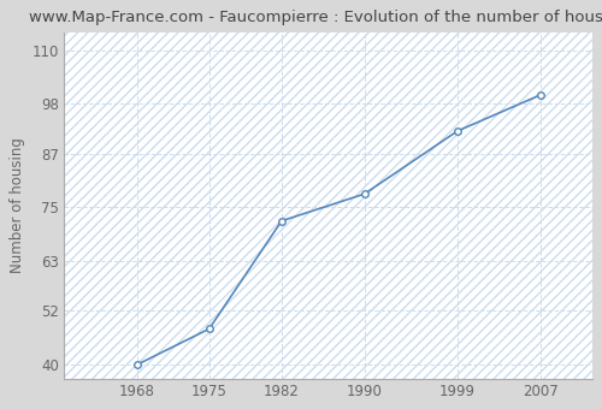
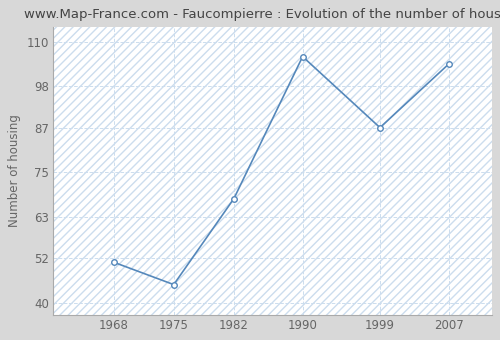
1968: 40 -> 51
1975: 48 -> 45
1982: 72 -> 68
1990: 78 -> 106
1999: 92 -> 87
2007: 100 -> 104
